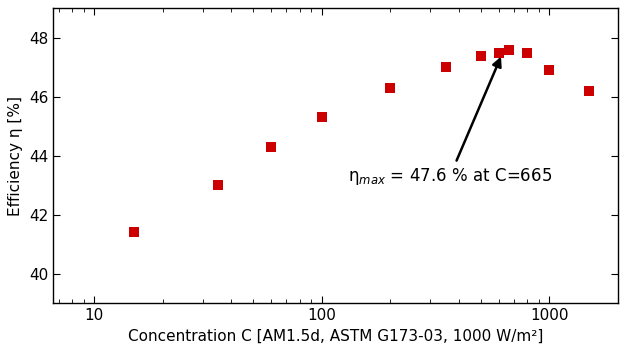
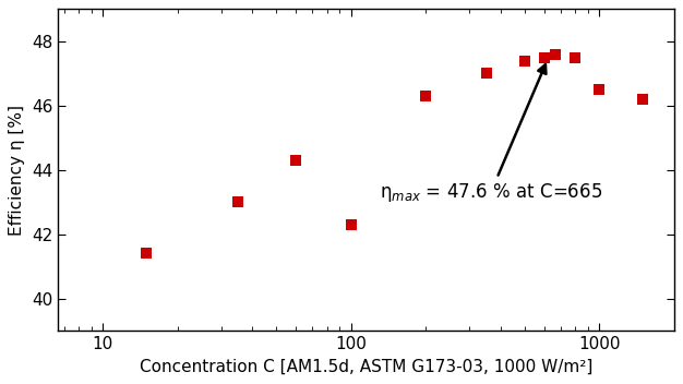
100: 45.3 -> 42.3
1000: 46.9 -> 46.5
